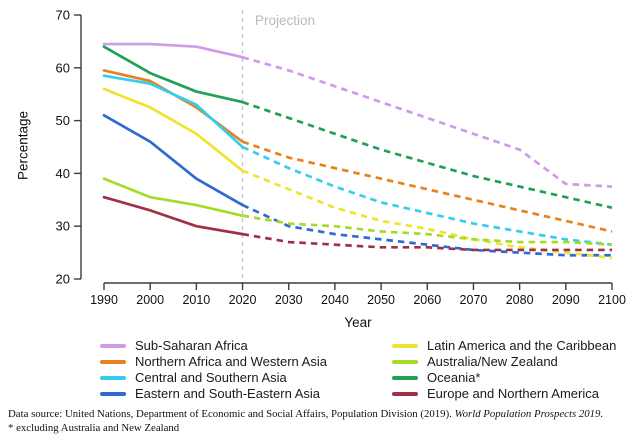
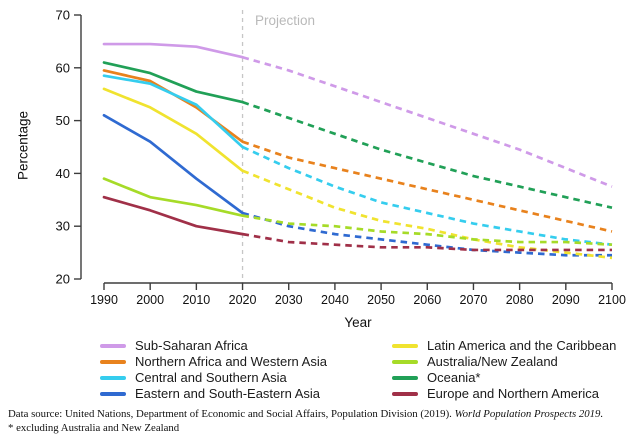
Oceania*/1990: 64 -> 61
Eastern and South-Eastern Asia/2020: 34 -> 32
Sub-Saharan Africa/2090: 38 -> 41
